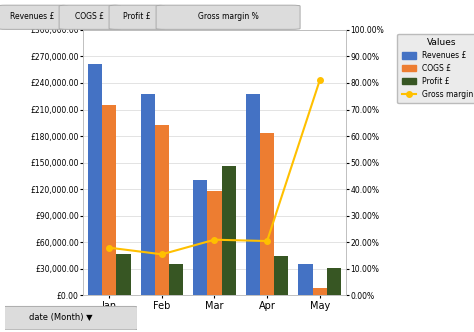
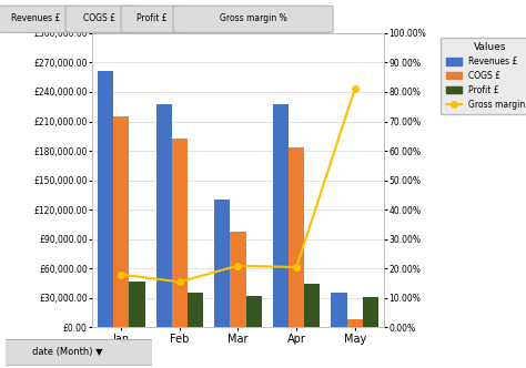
COGS £/Mar: £118,000 -> £98,000
Profit £/Mar: £146,000 -> £32,000
